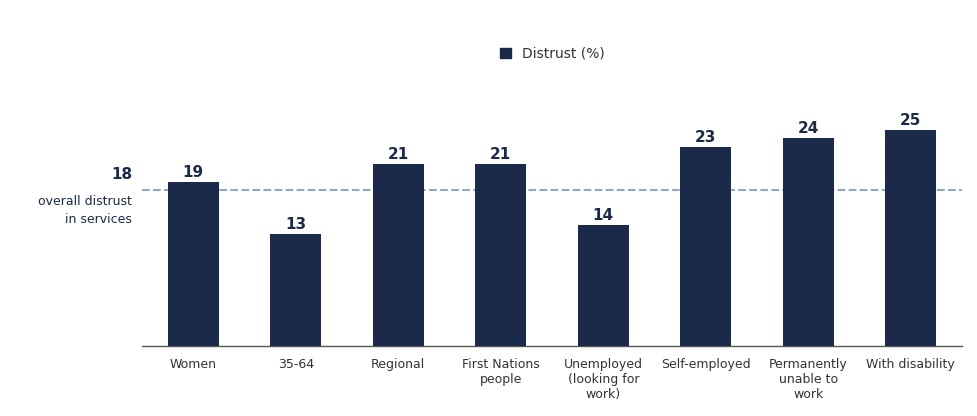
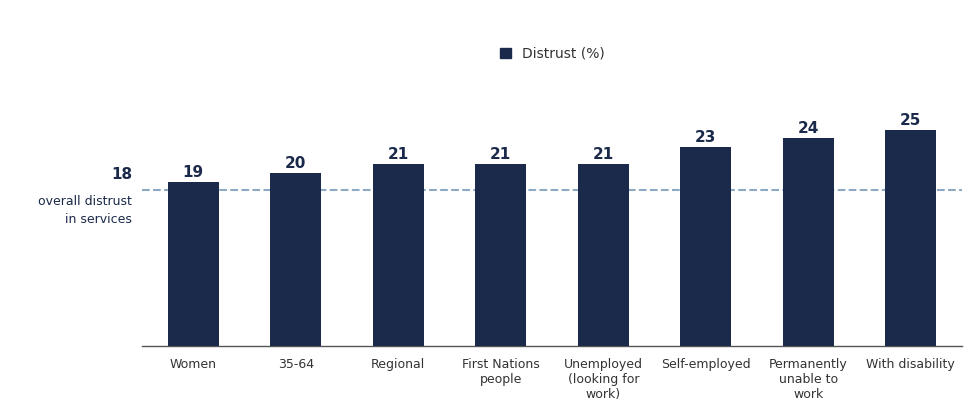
35-64: 13 -> 20
Unemployed (looking for work): 14 -> 21
